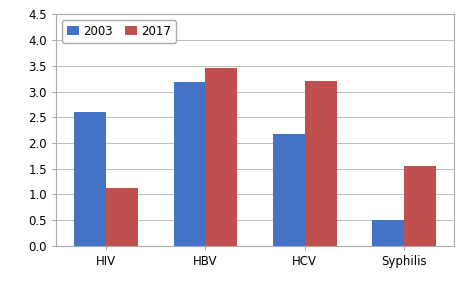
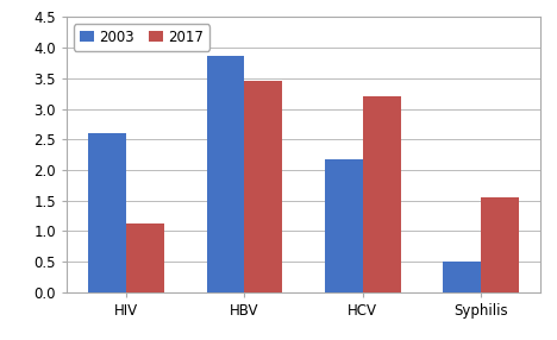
2003/HBV: 3.18 -> 3.87
